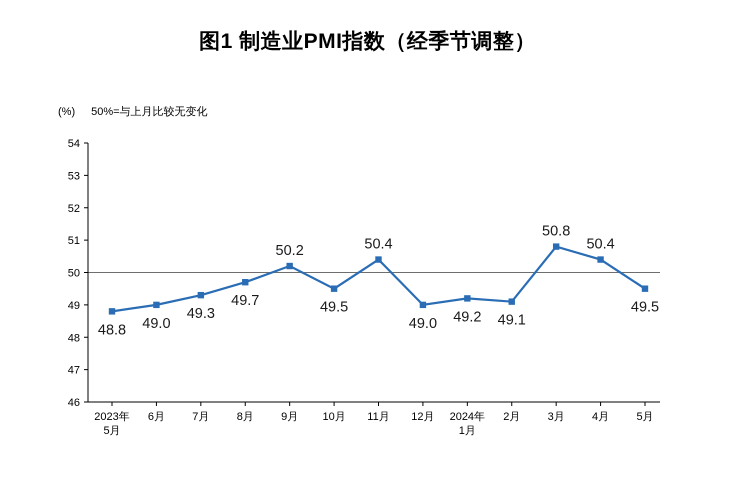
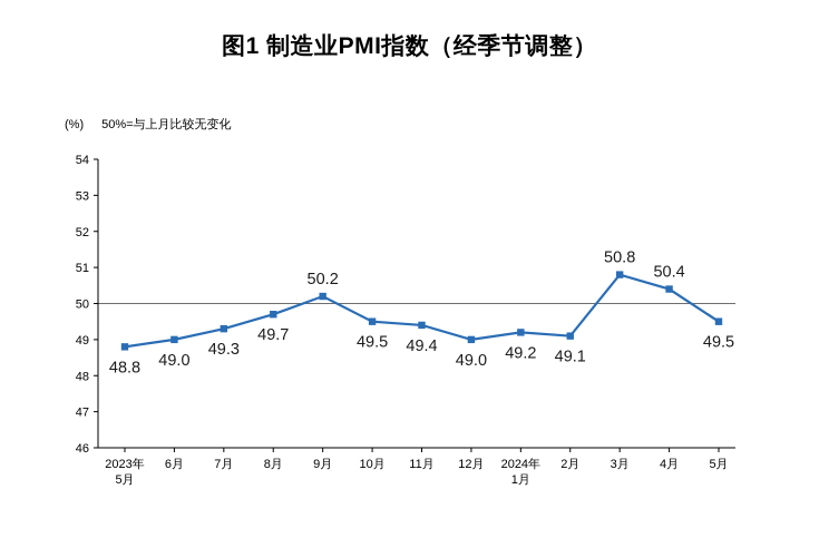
11月: 50.4 -> 49.4
